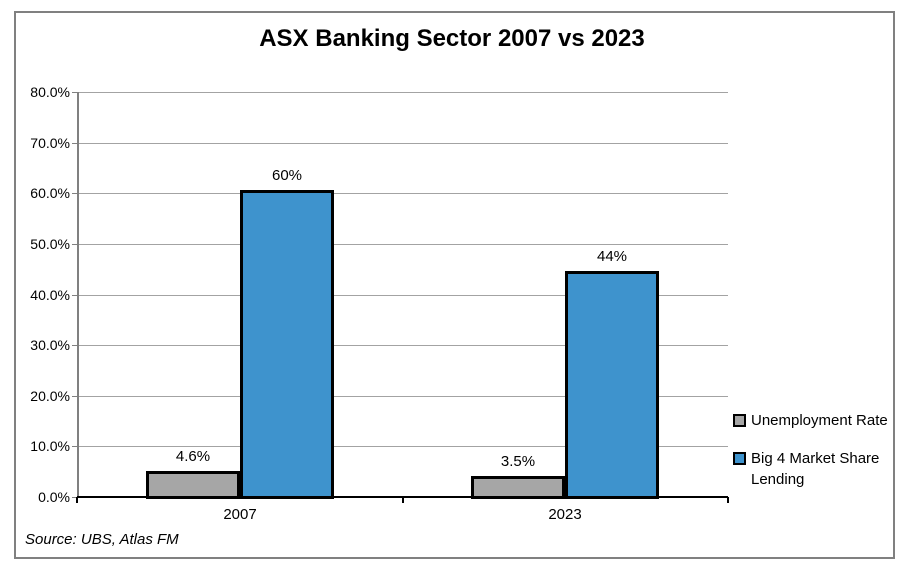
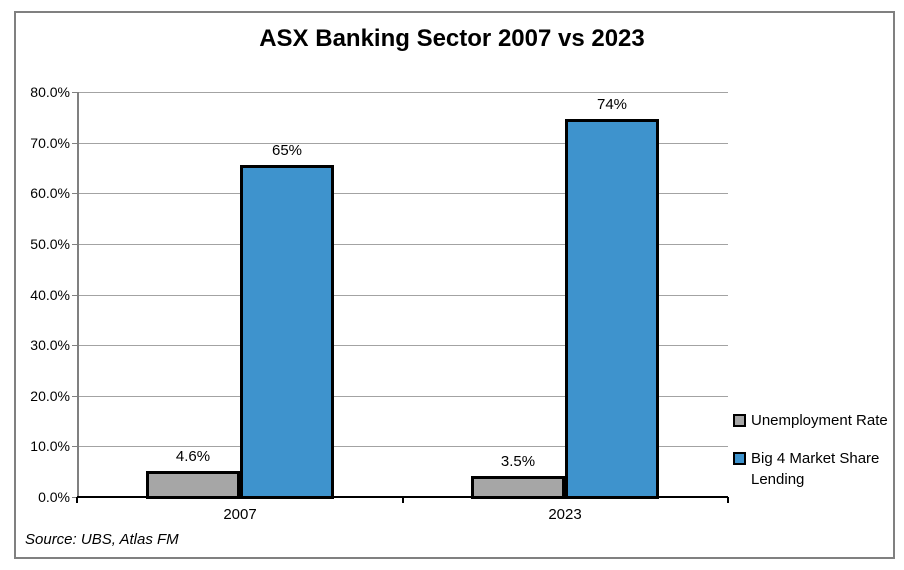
Big 4 Market Share Lending/2007: 60% -> 65%
Big 4 Market Share Lending/2023: 44% -> 74%
